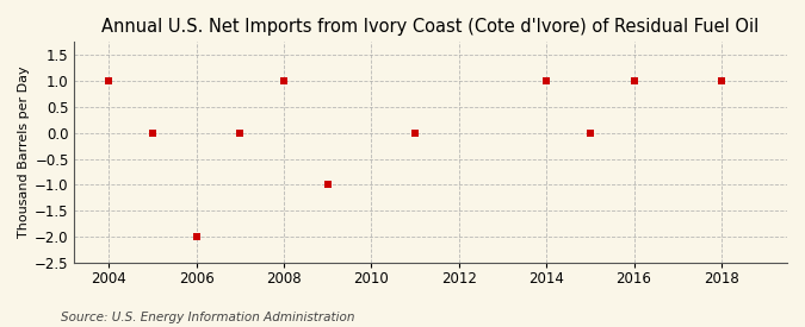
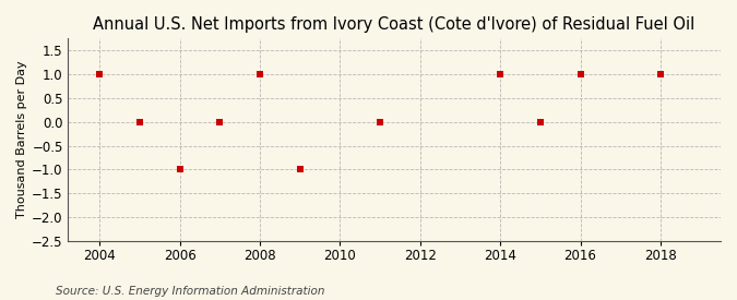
2006: -2 -> -1
